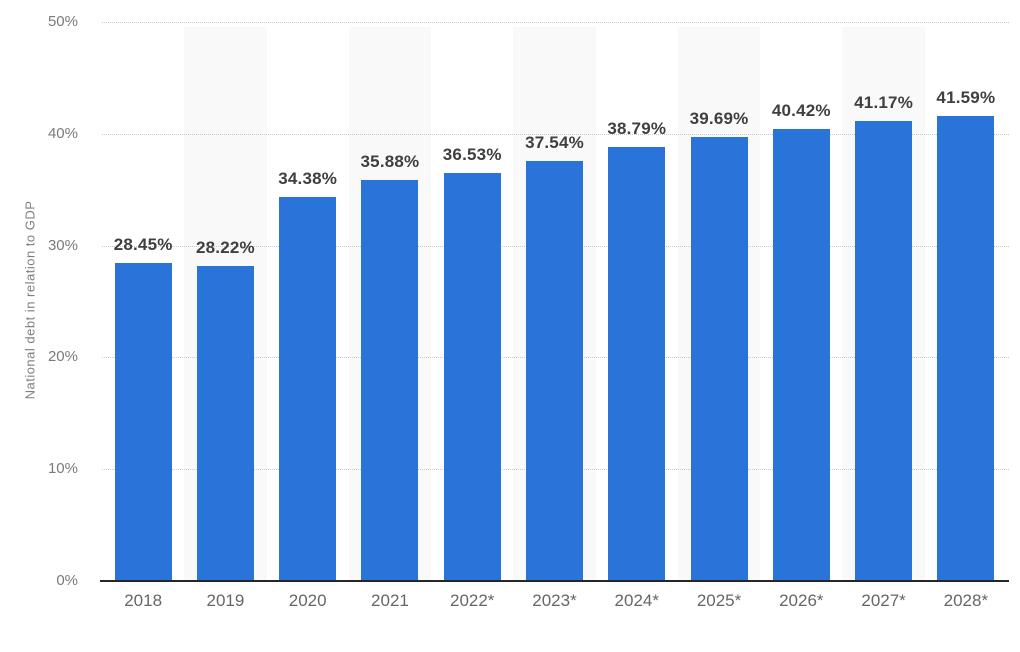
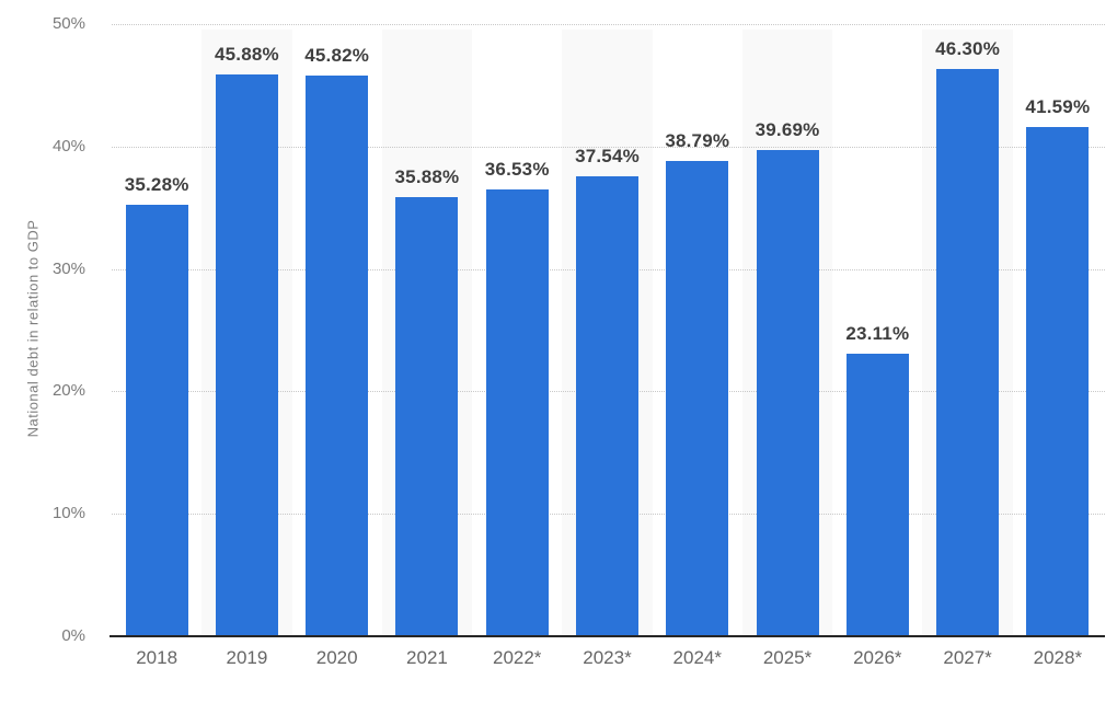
2018: 28.45% -> 35.28%
2019: 28.22% -> 45.88%
2020: 34.38% -> 45.82%
2026*: 40.42% -> 23.11%
2027*: 41.17% -> 46.30%
